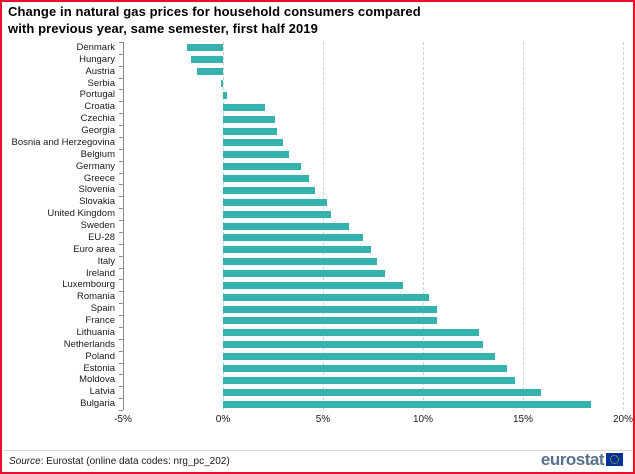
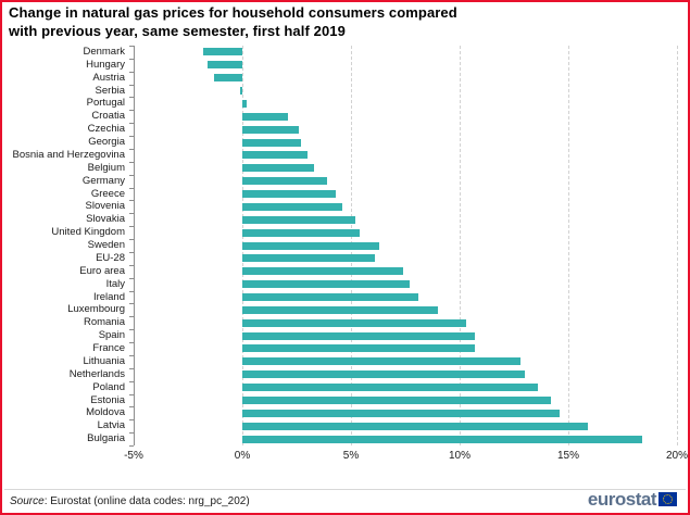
EU-28: 7.0% -> 6.1%
